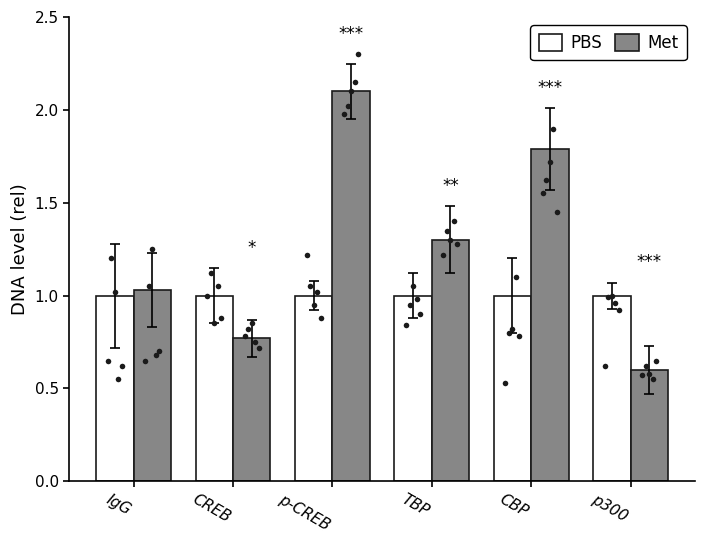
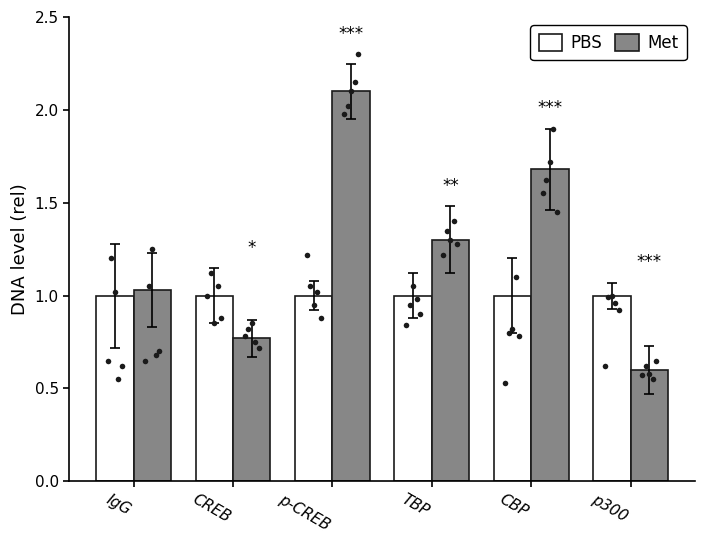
Met/CBP: 1.79 -> 1.68
